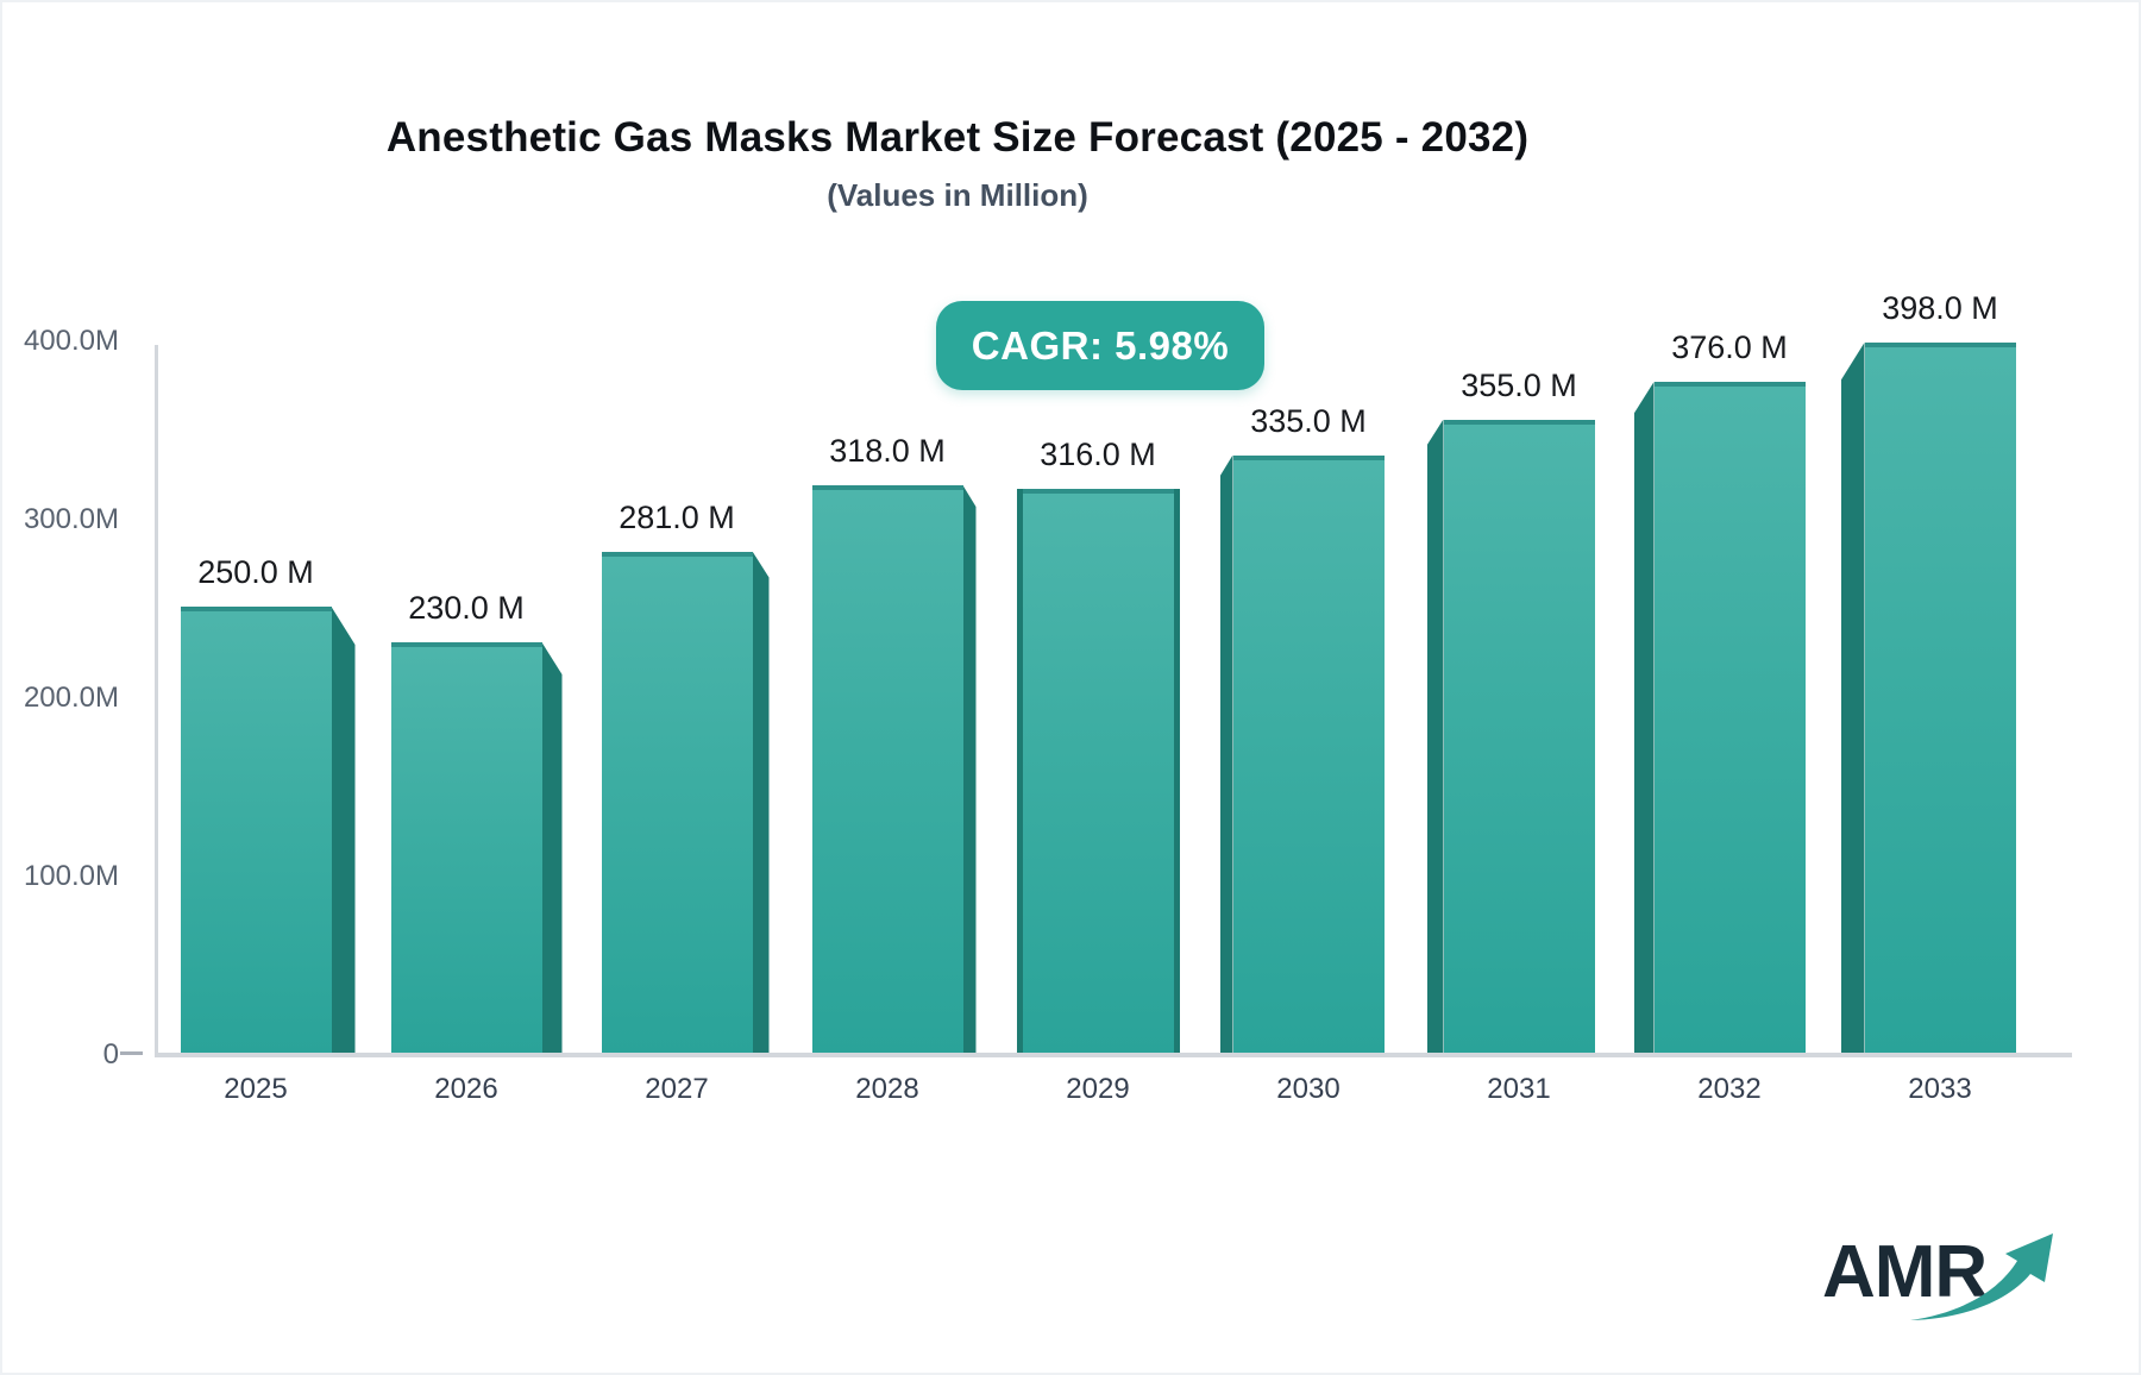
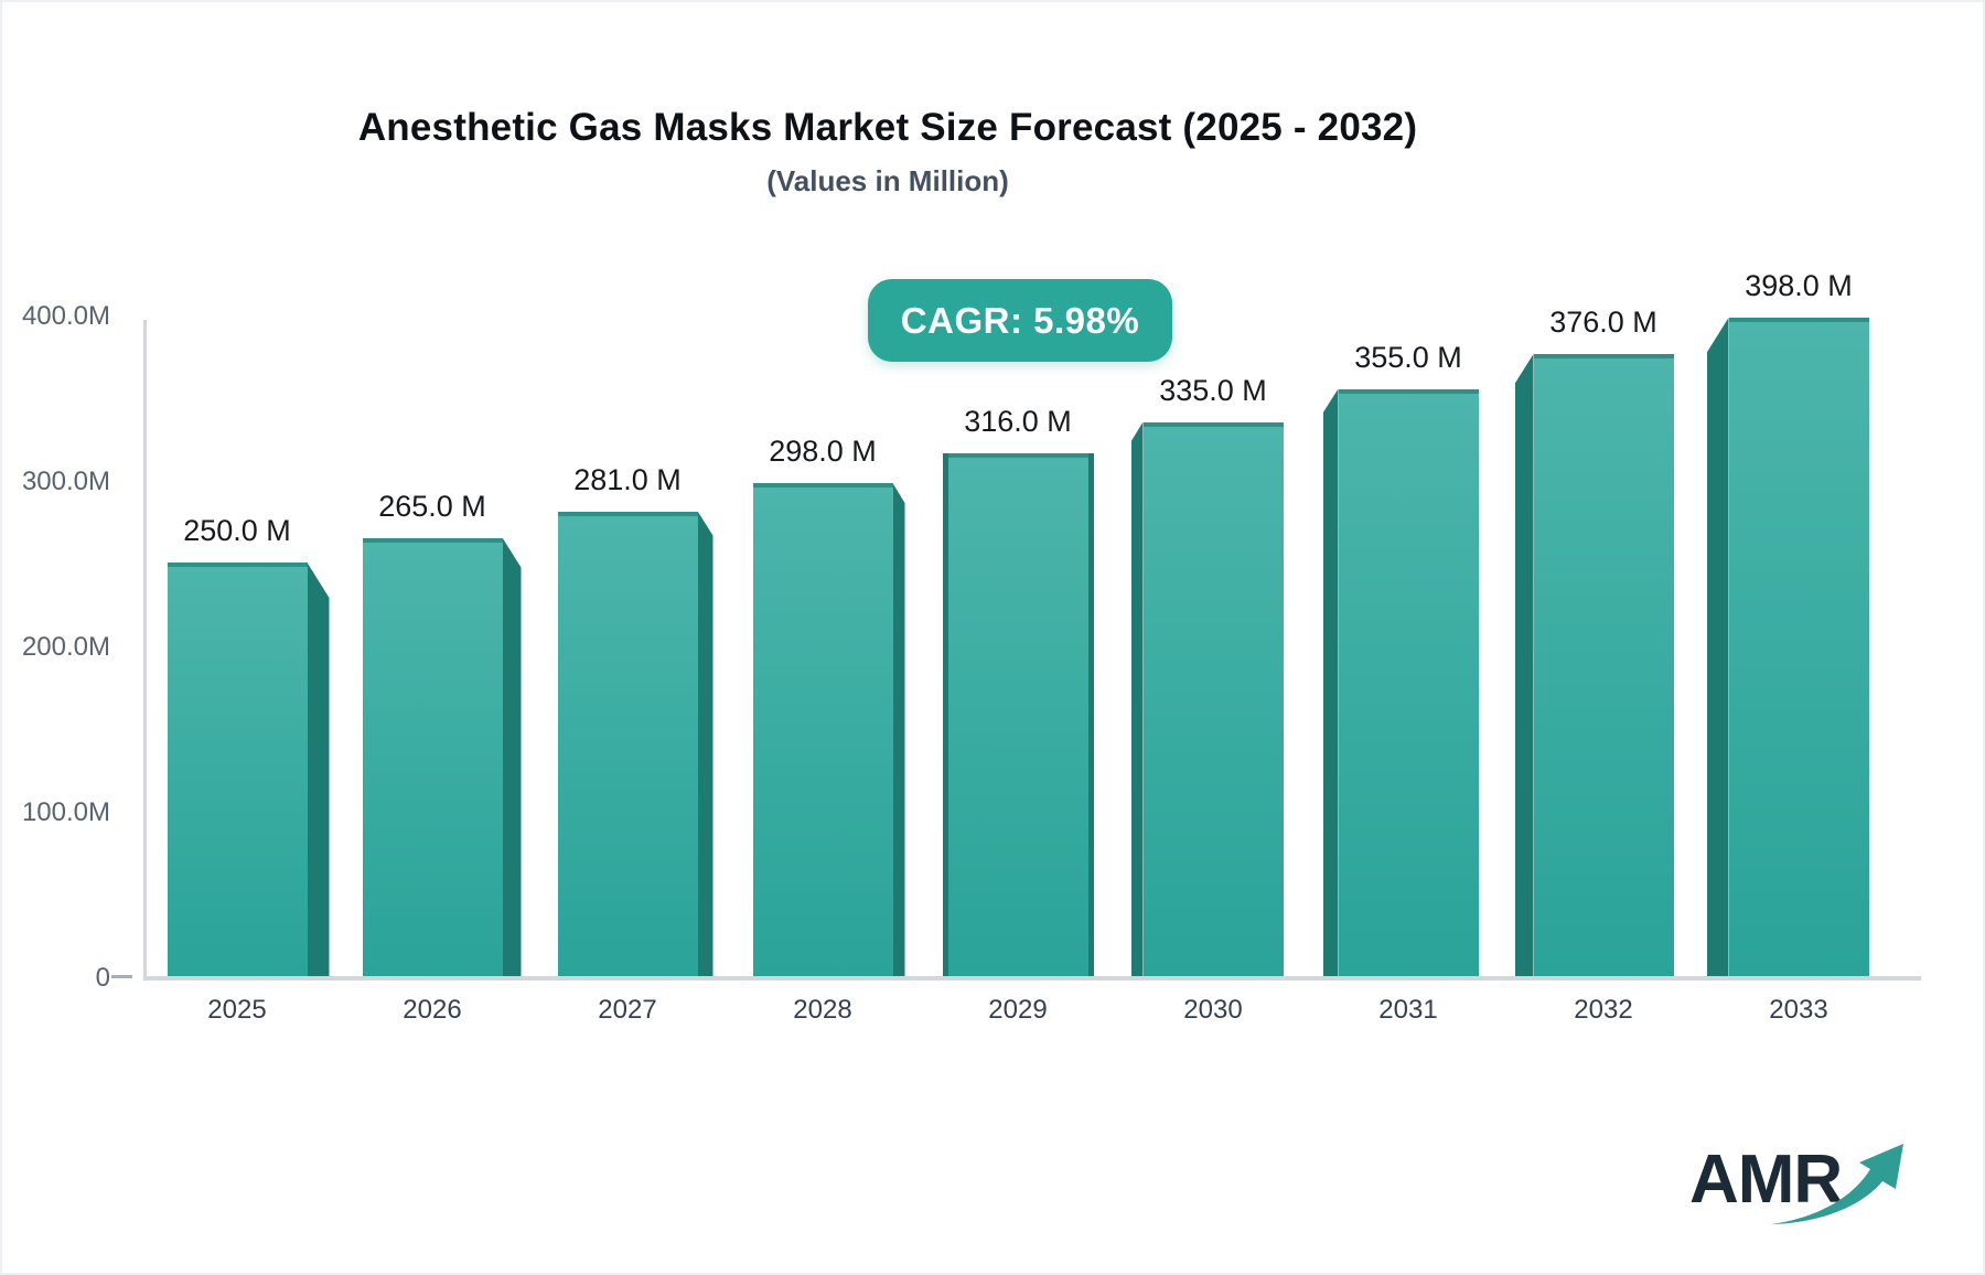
2026: 230.0 -> 265.0
2028: 318.0 -> 298.0
